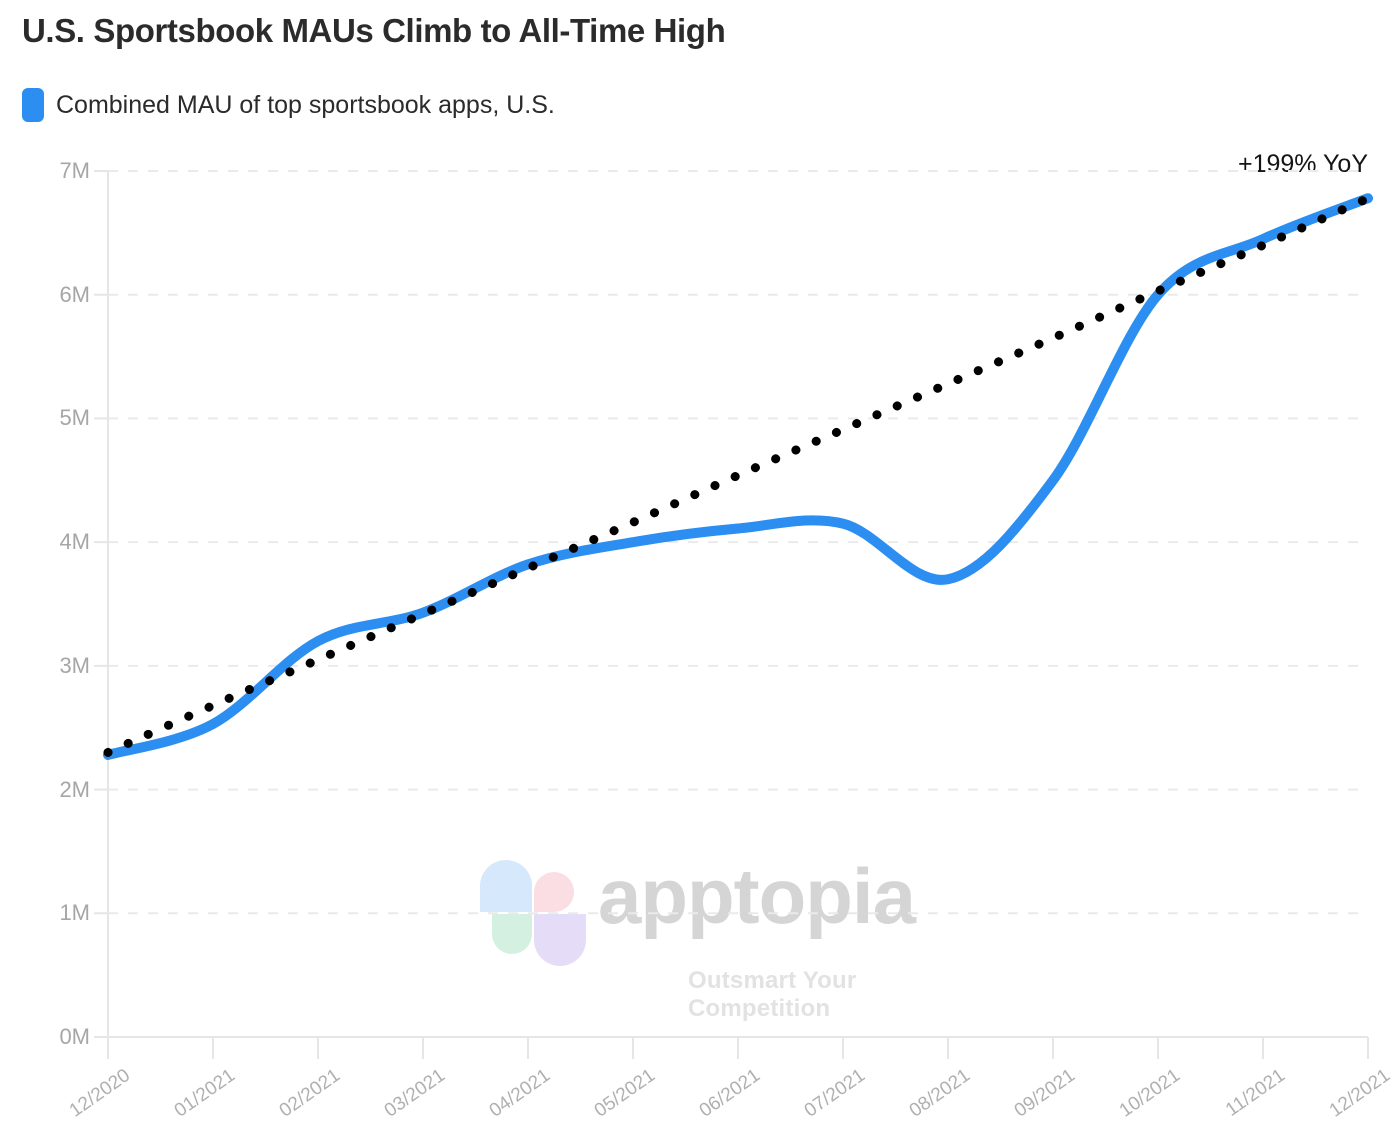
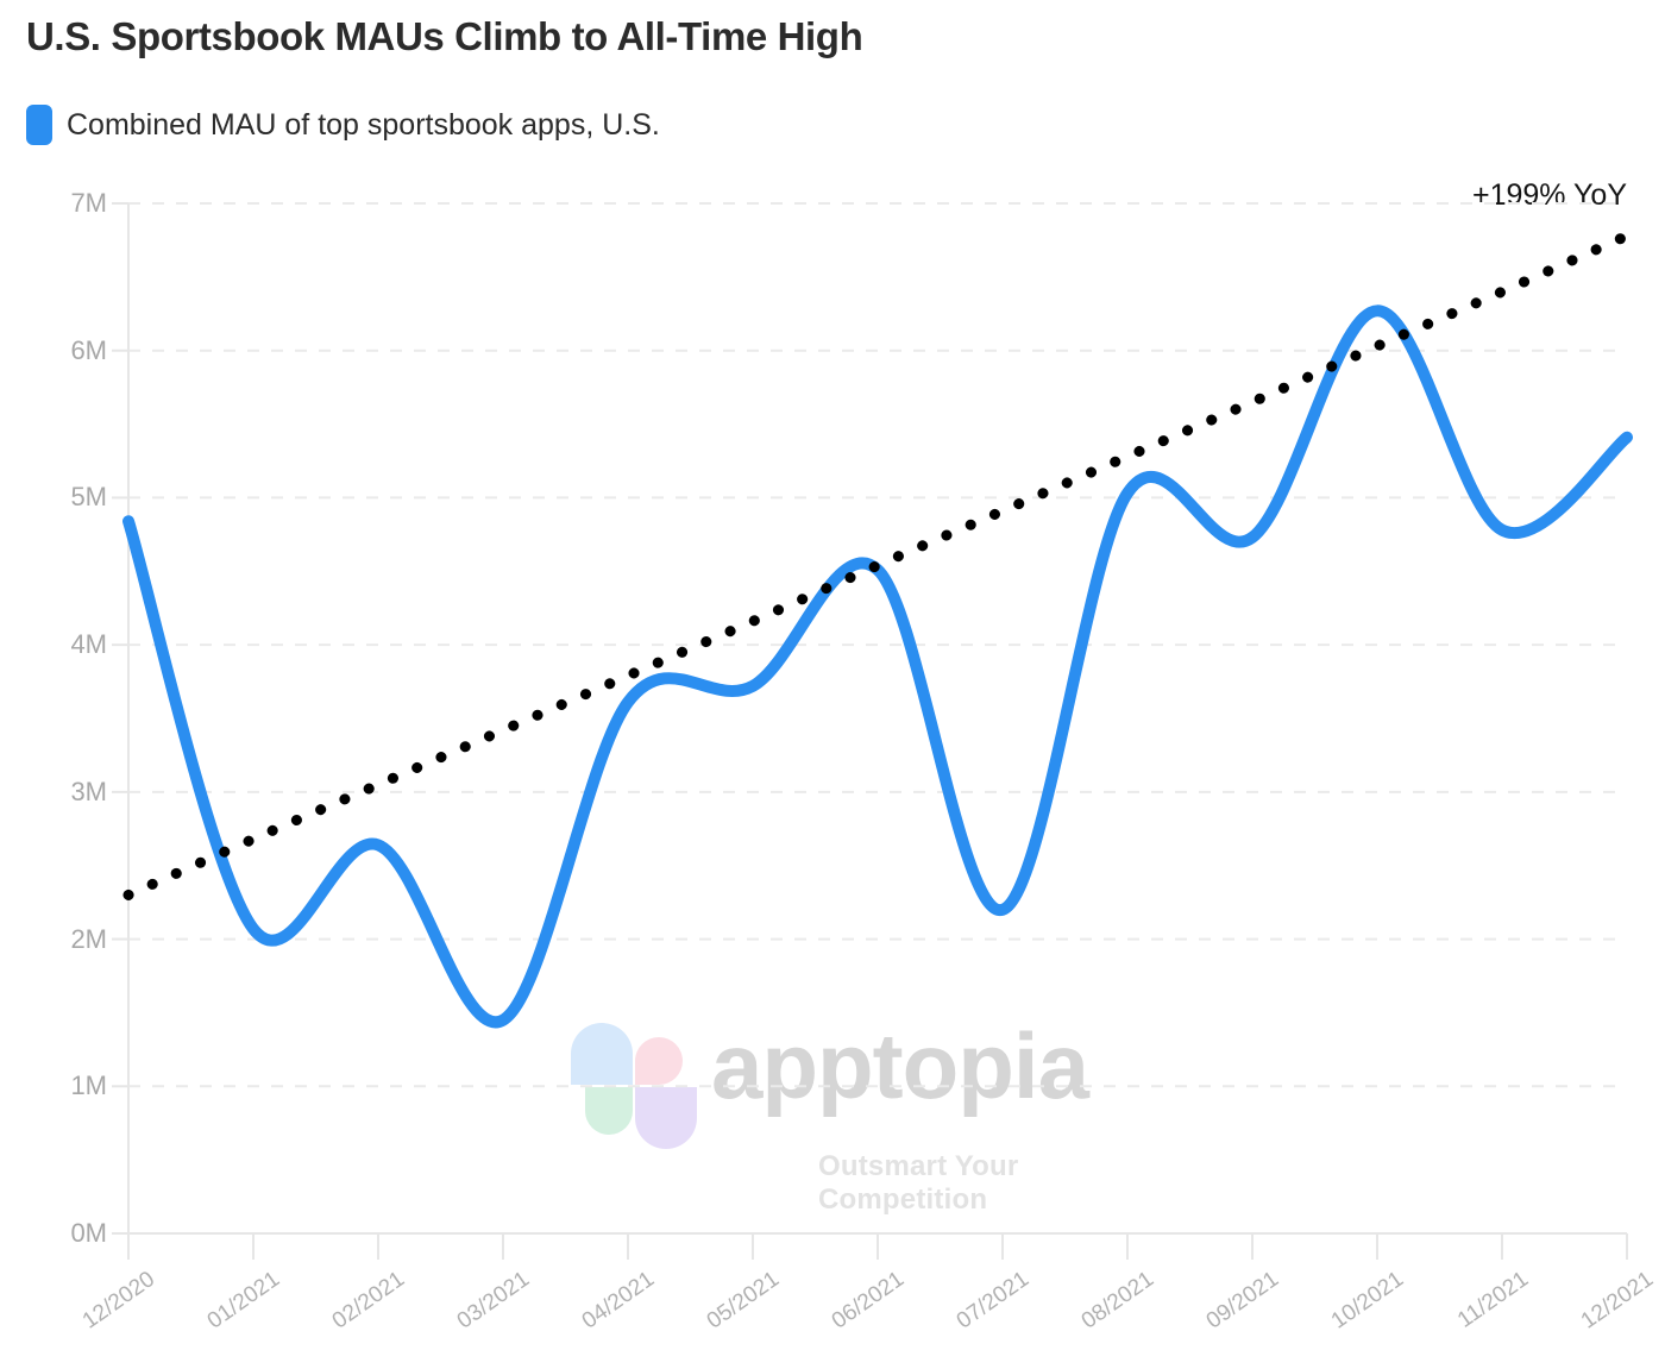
Combined MAU of top sportsbook apps, U.S./12/2020: 2.28M -> 4.84M
Combined MAU of top sportsbook apps, U.S./01/2021: 2.53M -> 2.07M
Combined MAU of top sportsbook apps, U.S./02/2021: 3.20M -> 2.64M
Combined MAU of top sportsbook apps, U.S./03/2021: 3.43M -> 1.45M
Combined MAU of top sportsbook apps, U.S./04/2021: 3.82M -> 3.61M
Combined MAU of top sportsbook apps, U.S./05/2021: 4.00M -> 3.72M
Combined MAU of top sportsbook apps, U.S./06/2021: 4.11M -> 4.51M
Combined MAU of top sportsbook apps, U.S./07/2021: 4.15M -> 2.20M
Combined MAU of top sportsbook apps, U.S./08/2021: 3.70M -> 5.03M
Combined MAU of top sportsbook apps, U.S./09/2021: 4.50M -> 4.73M
Combined MAU of top sportsbook apps, U.S./10/2021: 6.00M -> 6.27M
Combined MAU of top sportsbook apps, U.S./11/2021: 6.45M -> 4.78M
Combined MAU of top sportsbook apps, U.S./12/2021: 6.78M -> 5.41M
